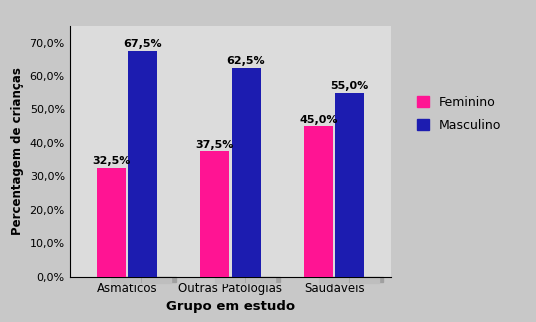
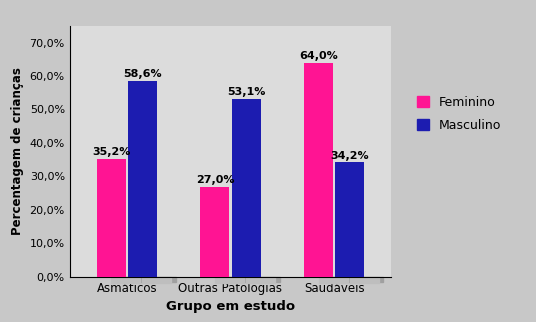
Feminino/Asmáticos: 32,5% -> 35,2%
Masculino/Asmáticos: 67,5% -> 58,6%
Feminino/Outras Patologias: 37,5% -> 27,0%
Masculino/Outras Patologias: 62,5% -> 53,1%
Feminino/Saudáveis: 45,0% -> 64,0%
Masculino/Saudáveis: 55,0% -> 34,2%
